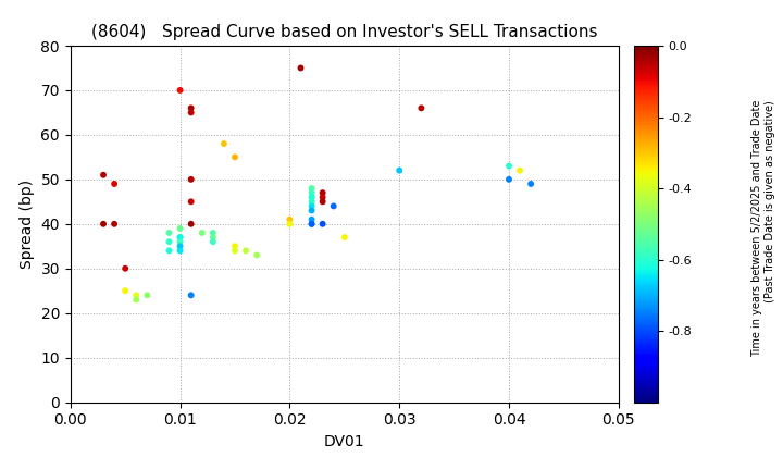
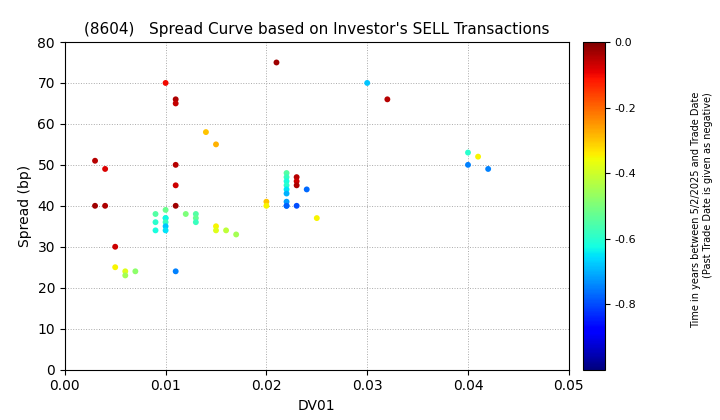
0.03: 52 -> 70
